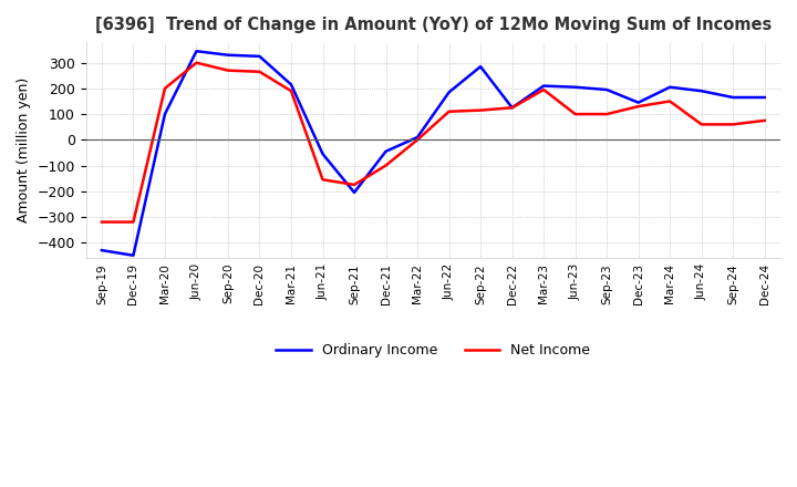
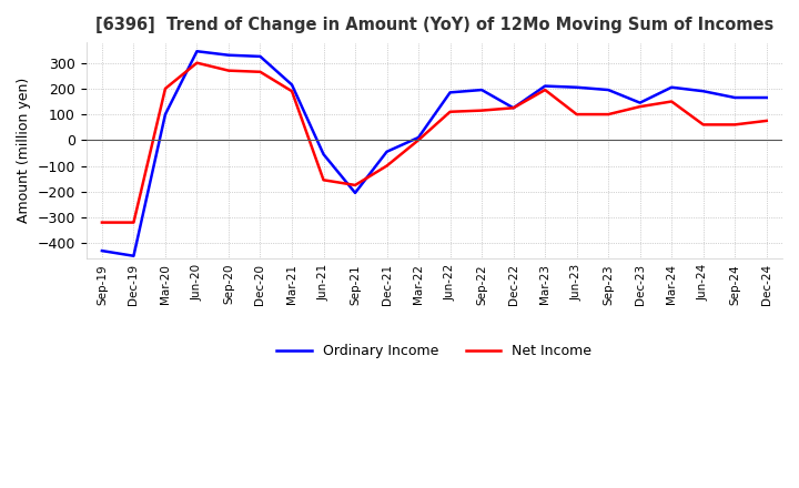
Ordinary Income/Sep-22: 285 -> 195
